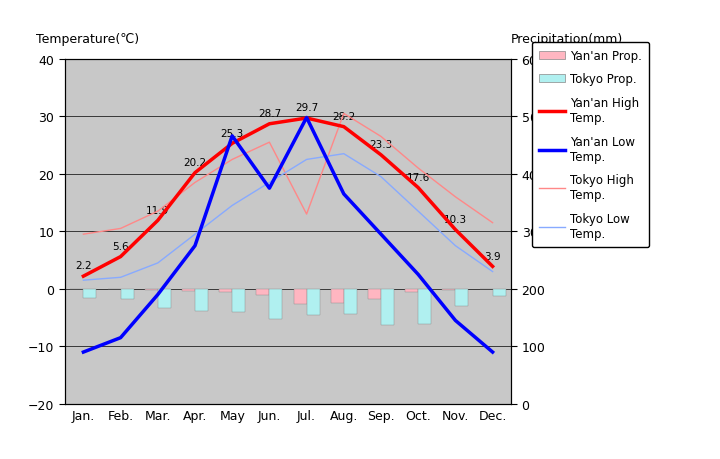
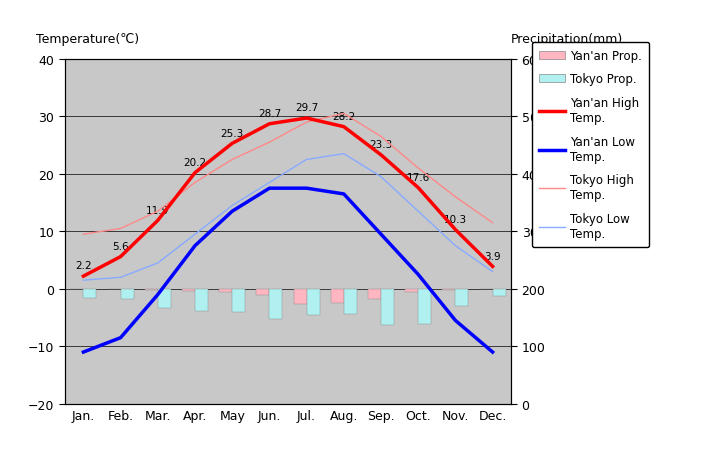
Yan'an Low Temp./May: 26.6 -> 13.5
Yan'an Low Temp./Jul.: 29.8 -> 17.5
Tokyo High Temp./Jul.: 13.0 -> 29.0
